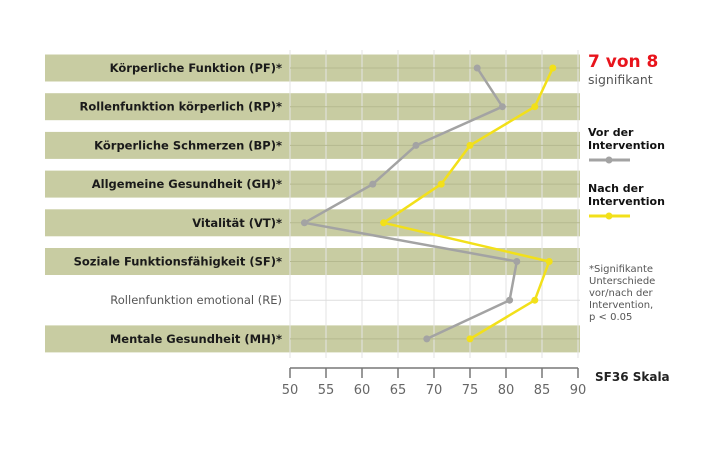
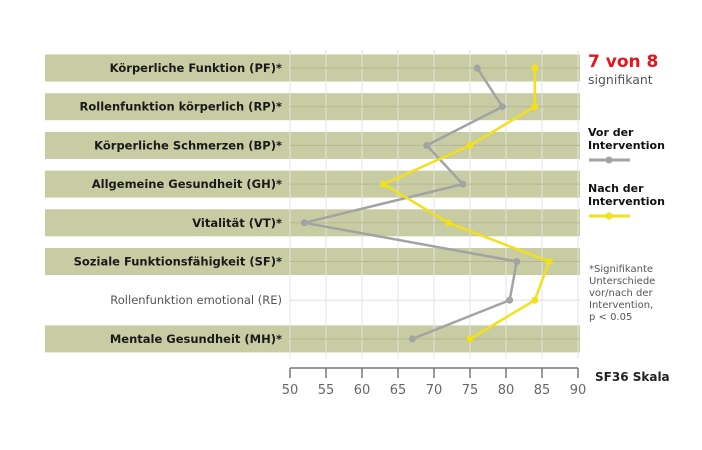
Nach der Intervention/Körperliche Funktion (PF)*: 86 -> 84
Vor der Intervention/Körperliche Schmerzen (BP)*: 68 -> 69
Vor der Intervention/Allgemeine Gesundheit (GH)*: 62 -> 74
Nach der Intervention/Allgemeine Gesundheit (GH)*: 71 -> 63
Nach der Intervention/Vitalität (VT)*: 63 -> 72
Vor der Intervention/Mentale Gesundheit (MH)*: 69 -> 67
